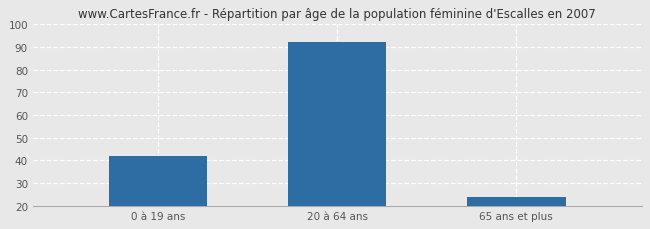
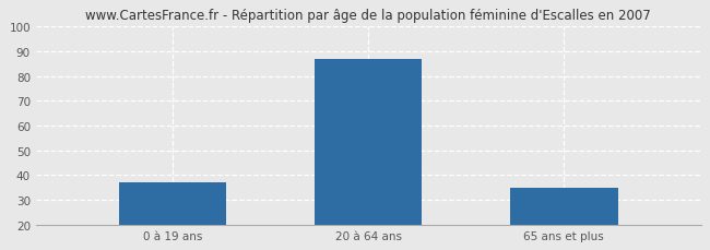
0 à 19 ans: 42 -> 37
20 à 64 ans: 92 -> 87
65 ans et plus: 24 -> 35
